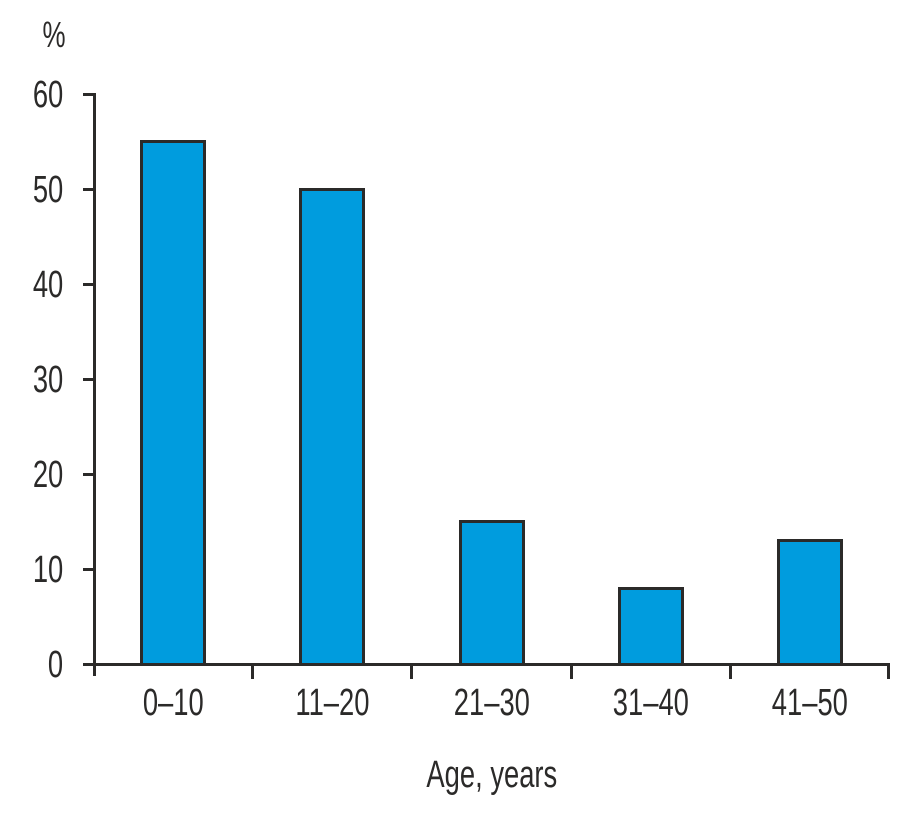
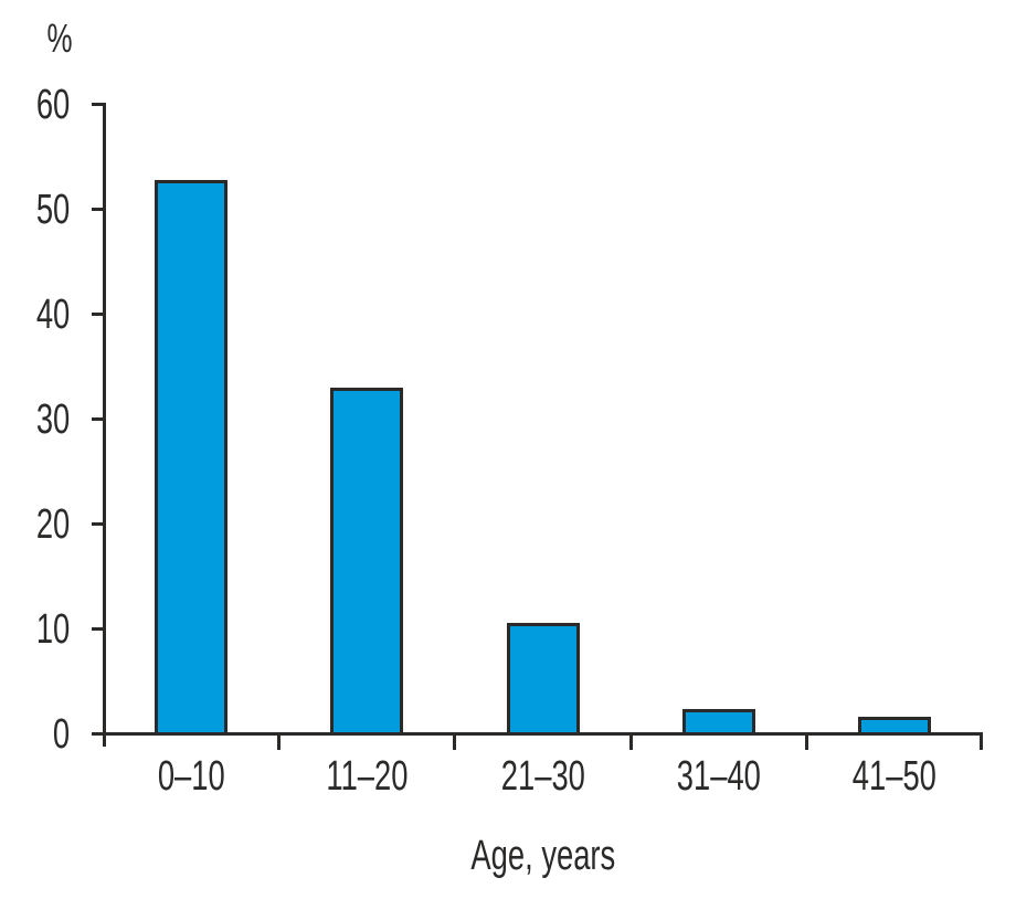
0–10: 55 -> 53
11–20: 50 -> 33
21–30: 15 -> 10
31–40: 8 -> 2
41–50: 13 -> 2
